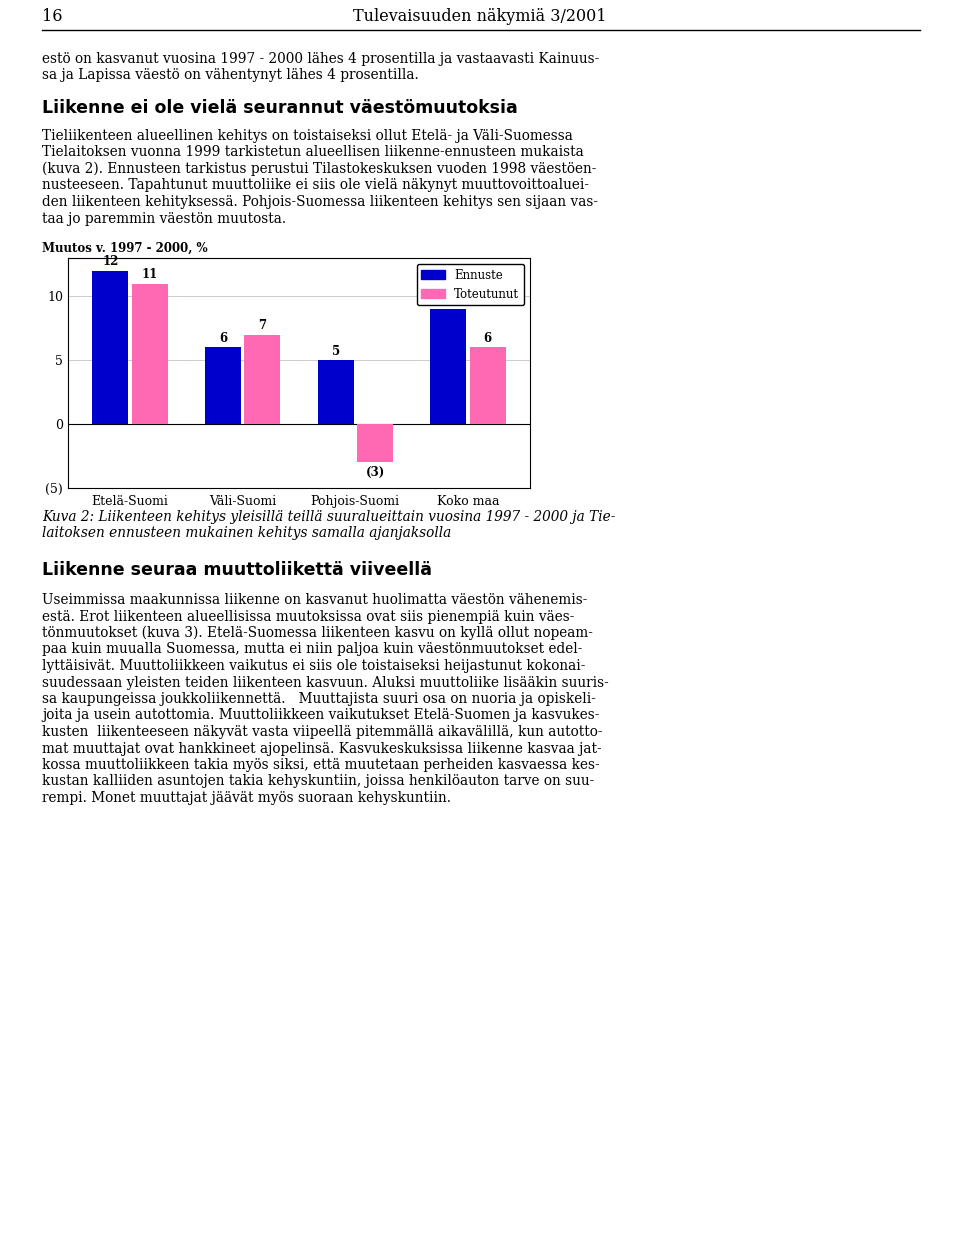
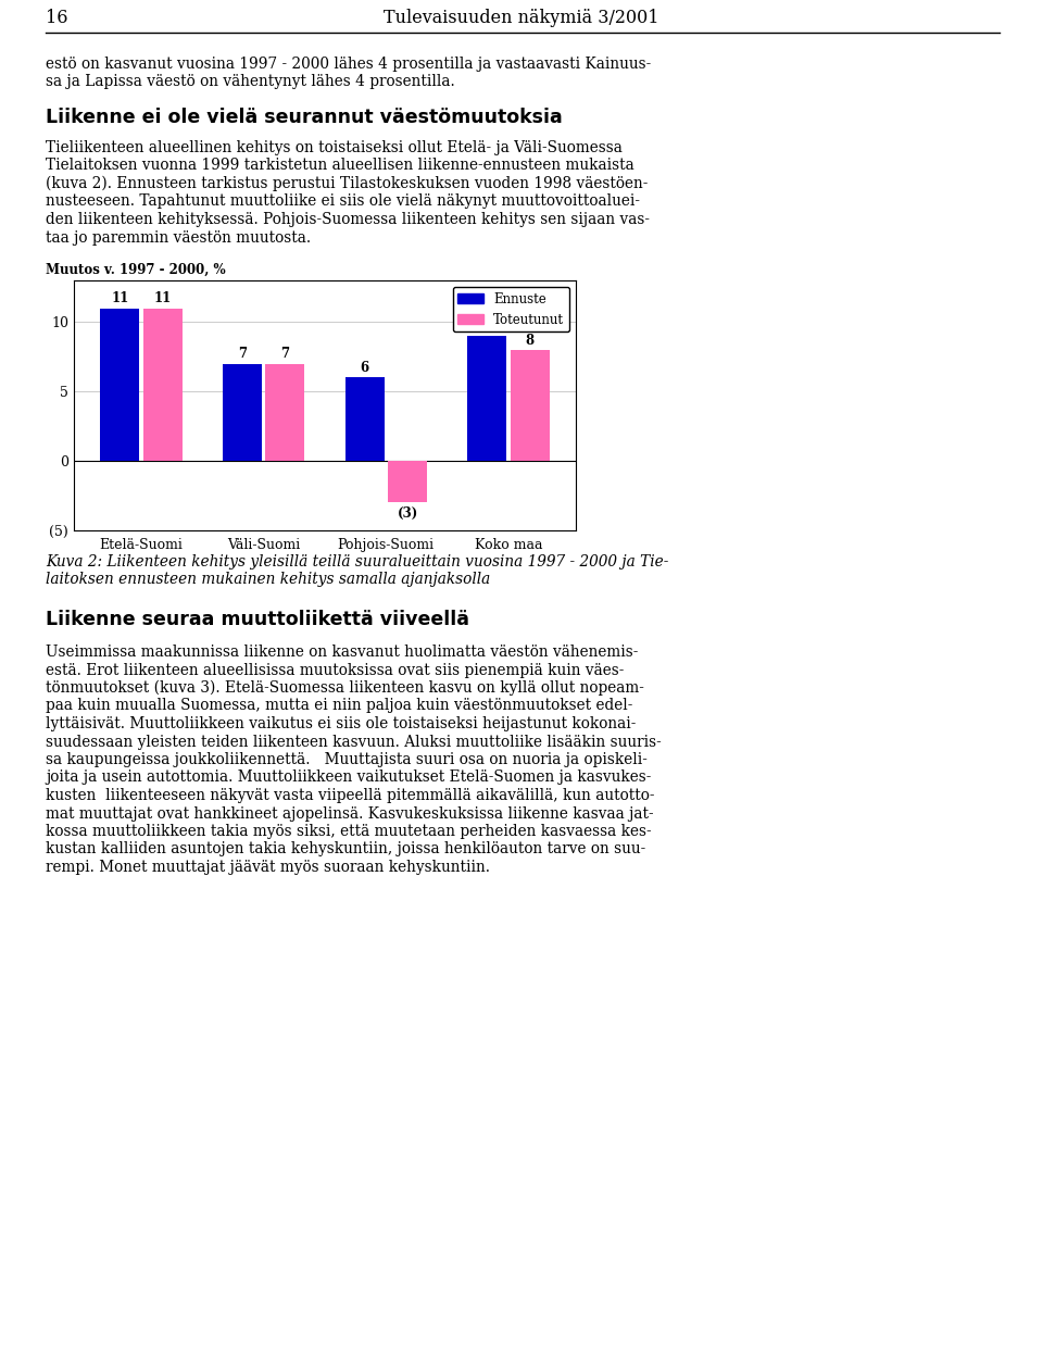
Ennuste/Etelä-Suomi: 12 -> 11
Ennuste/Väli-Suomi: 6 -> 7
Ennuste/Pohjois-Suomi: 5 -> 6
Toteutunut/Koko maa: 6 -> 8
